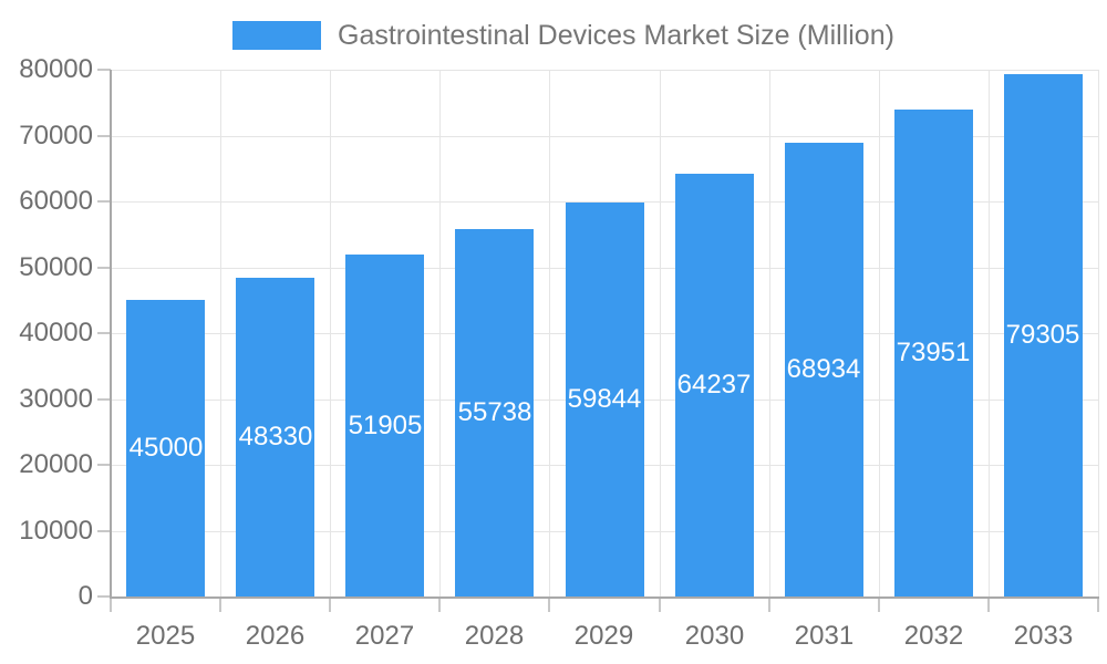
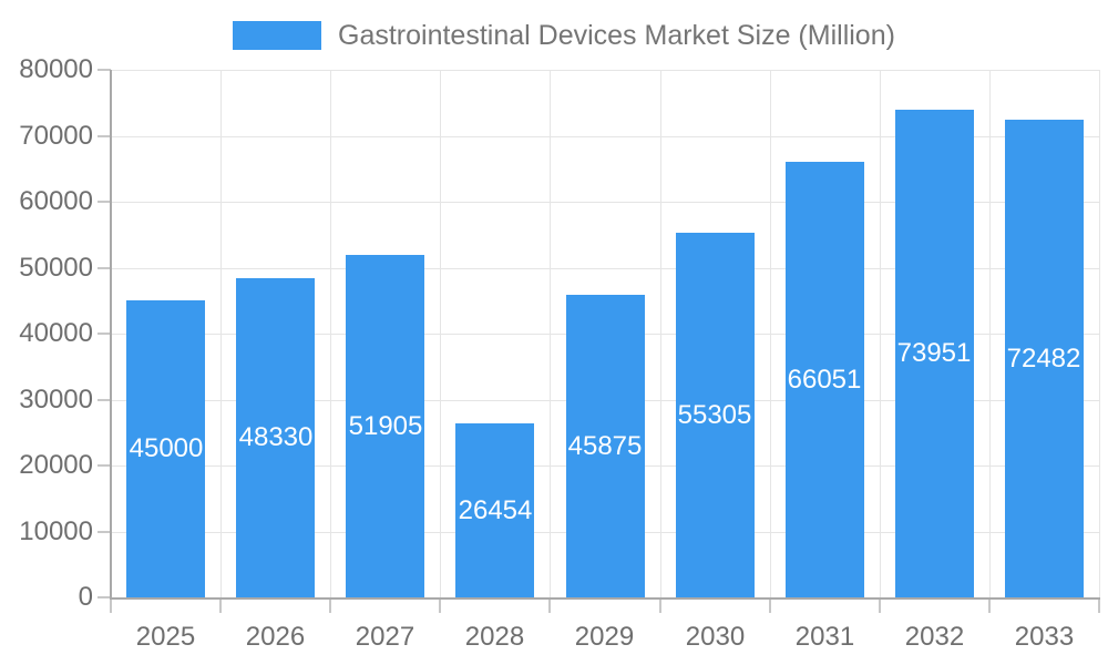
2028: 55738 -> 26454
2029: 59844 -> 45875
2030: 64237 -> 55305
2031: 68934 -> 66051
2033: 79305 -> 72482
